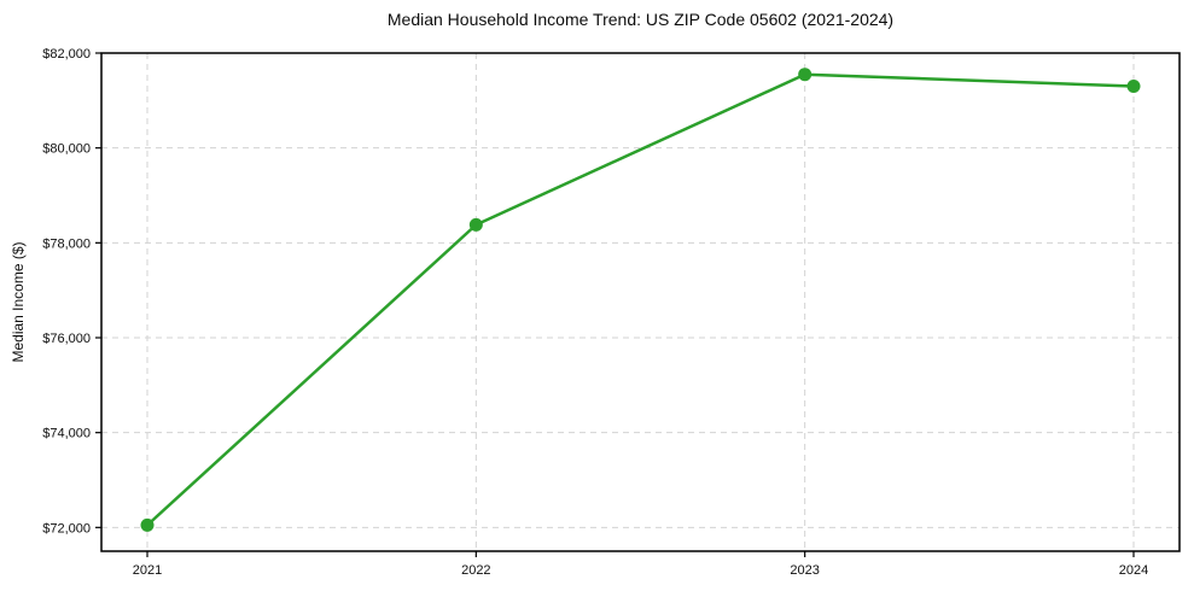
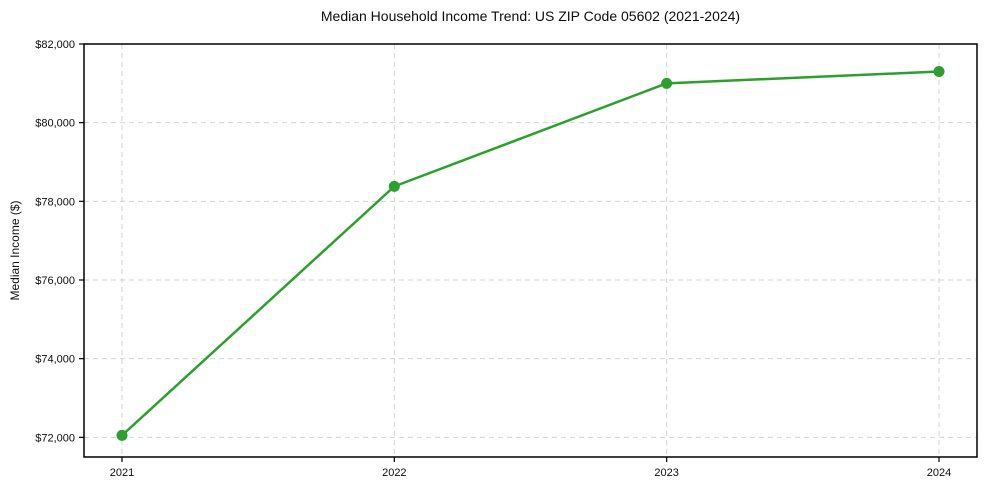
2023: $81600 -> $81000
